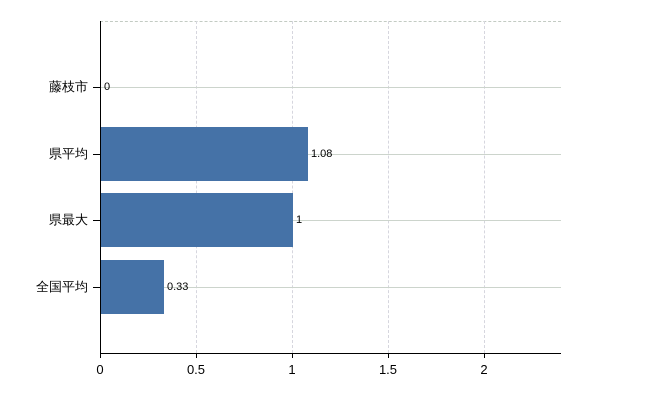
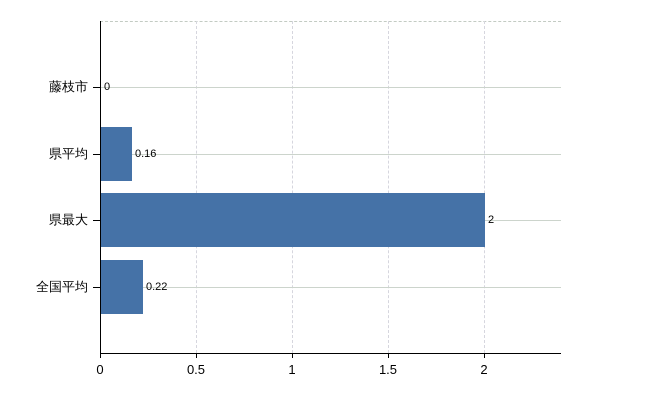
県平均: 1.08 -> 0.16
県最大: 1 -> 2
全国平均: 0.33 -> 0.22
